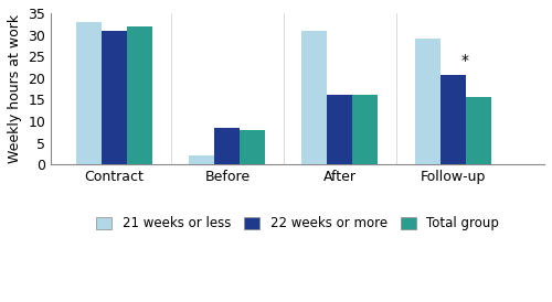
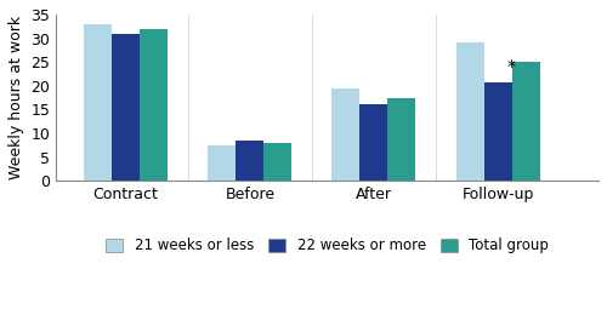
21 weeks or less/Before: 2.0 -> 7.5
21 weeks or less/After: 31.0 -> 19.5
Total group/After: 16.0 -> 17.5
Total group/Follow-up: 15.5 -> 25.0
